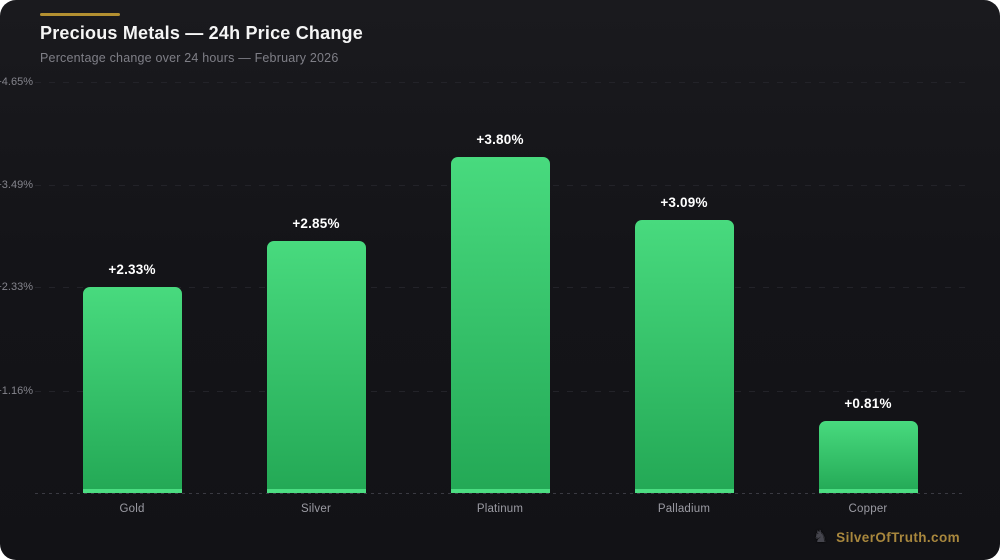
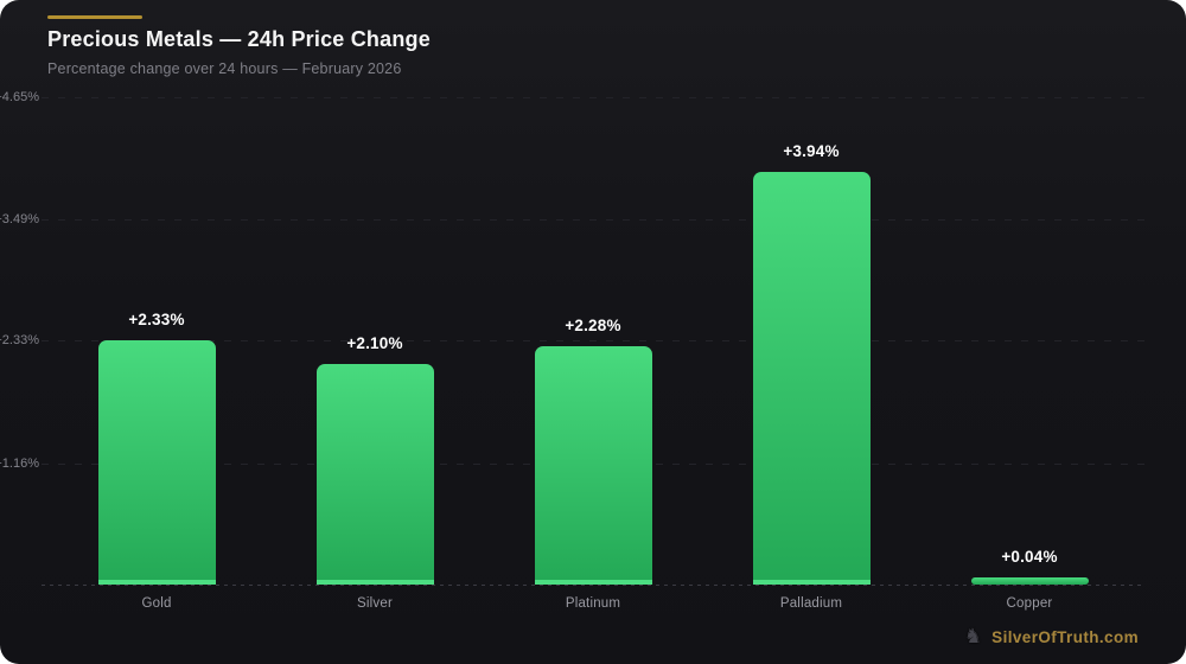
Silver: +2.85% -> +2.10%
Platinum: +3.80% -> +2.28%
Palladium: +3.09% -> +3.94%
Copper: +0.81% -> +0.04%
